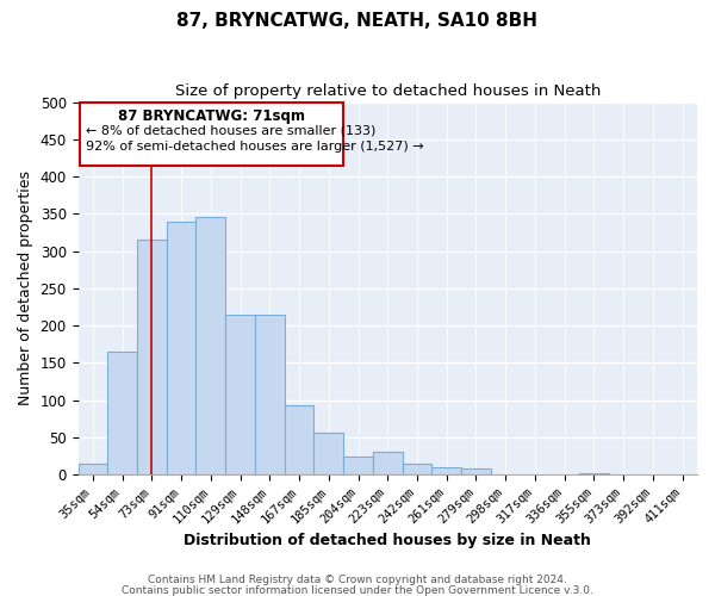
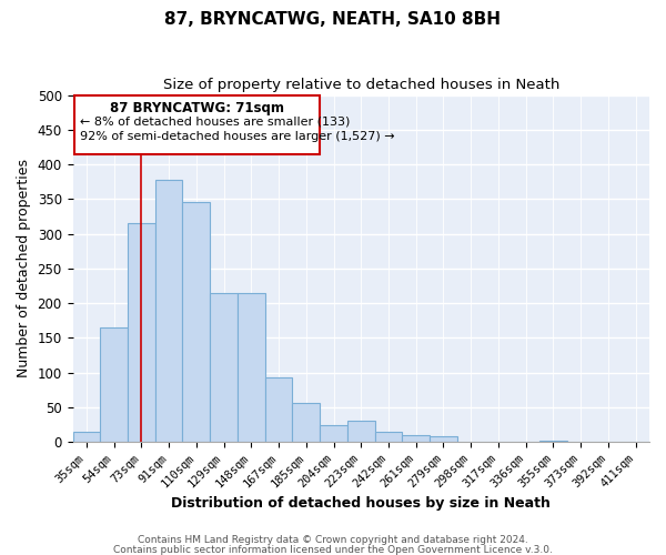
91sqm: 340 -> 378
